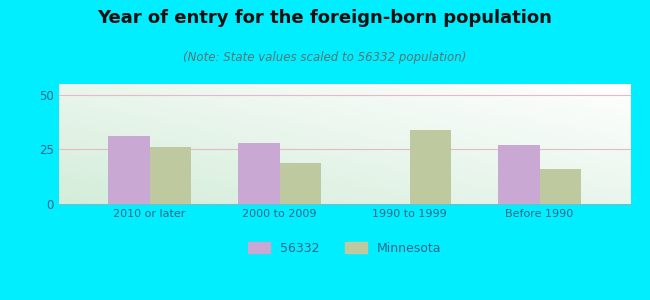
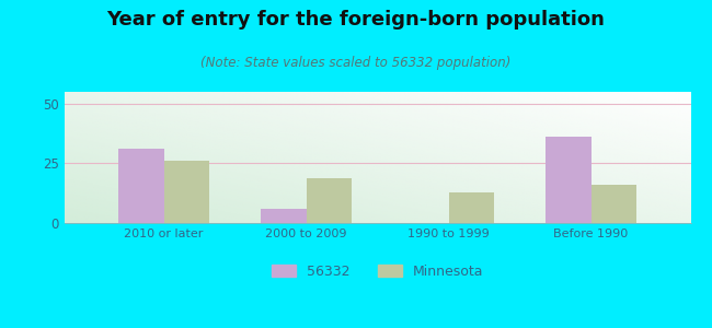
56332/2000 to 2009: 28 -> 6
Minnesota/1990 to 1999: 34 -> 13
56332/Before 1990: 27 -> 36
